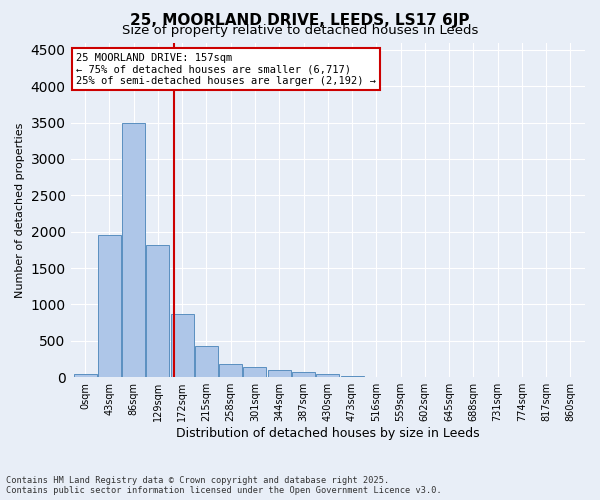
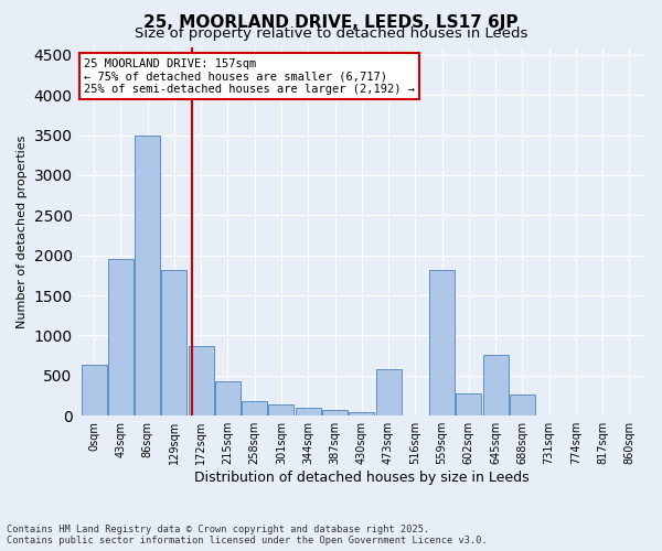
0sqm: 50 -> 640
473sqm: 10 -> 580
559sqm: 0 -> 1820
602sqm: 0 -> 280
645sqm: 0 -> 760
688sqm: 0 -> 260
